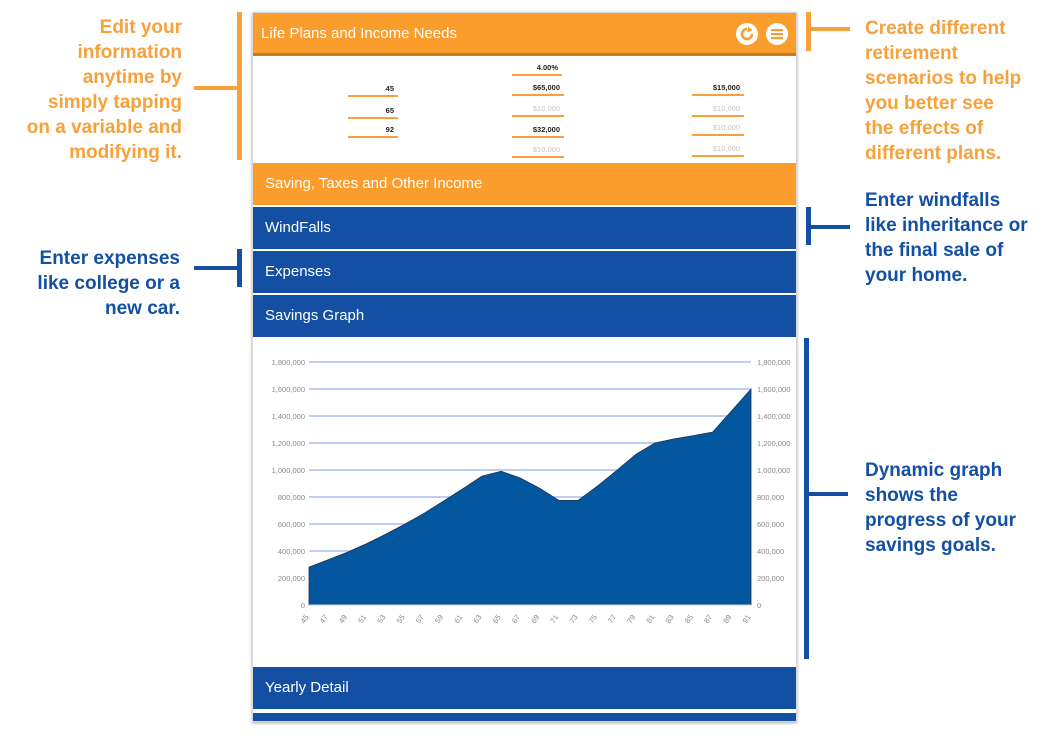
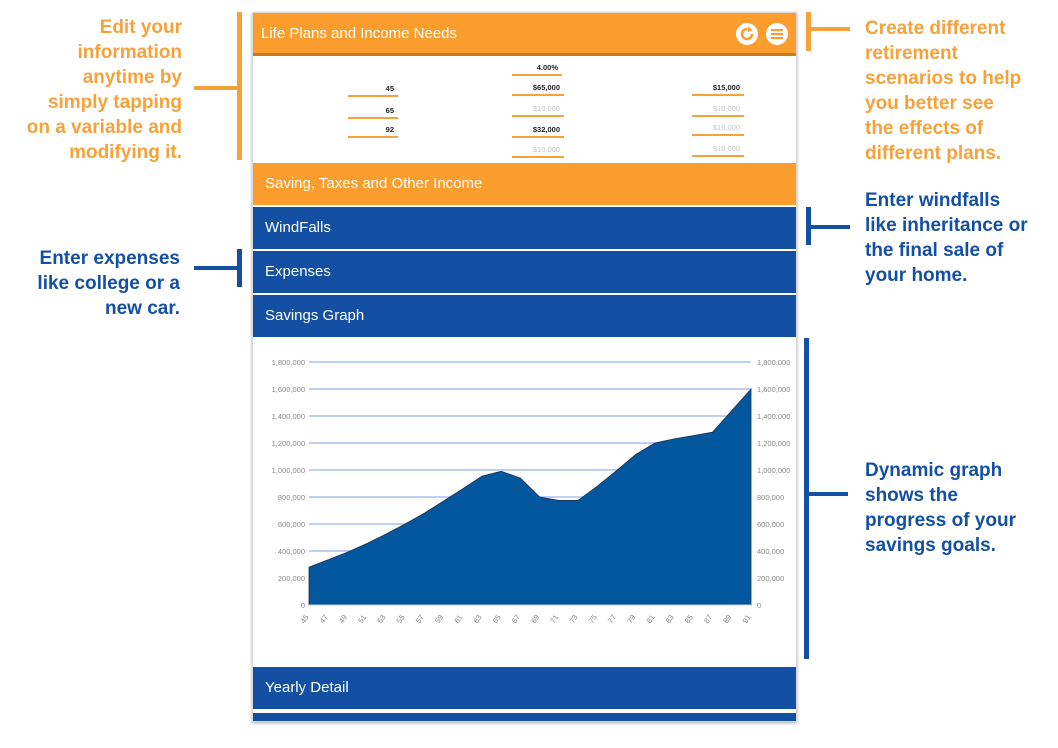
69: 860000 -> 800000
